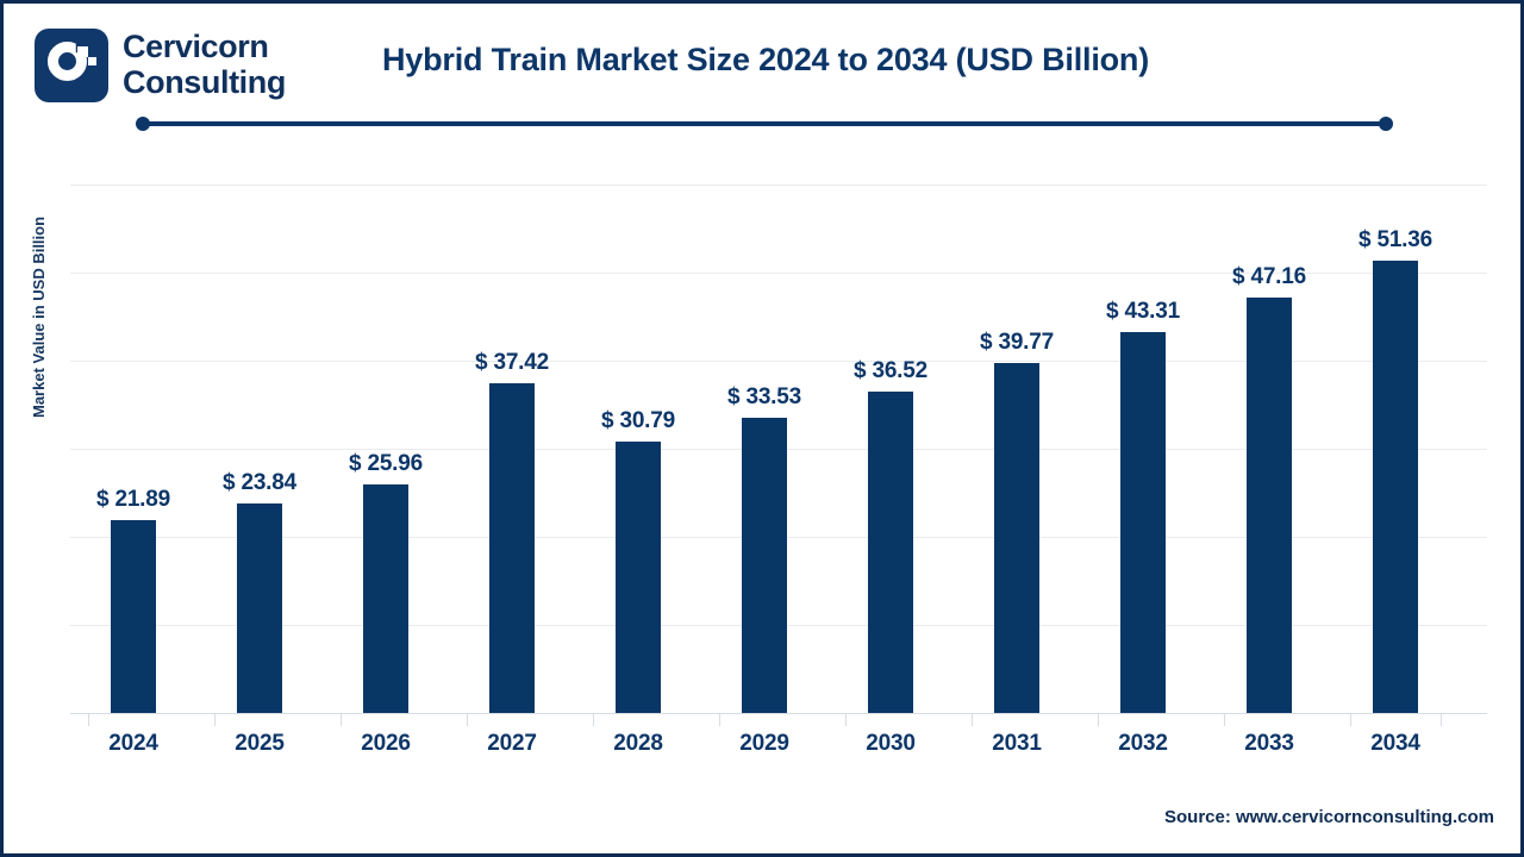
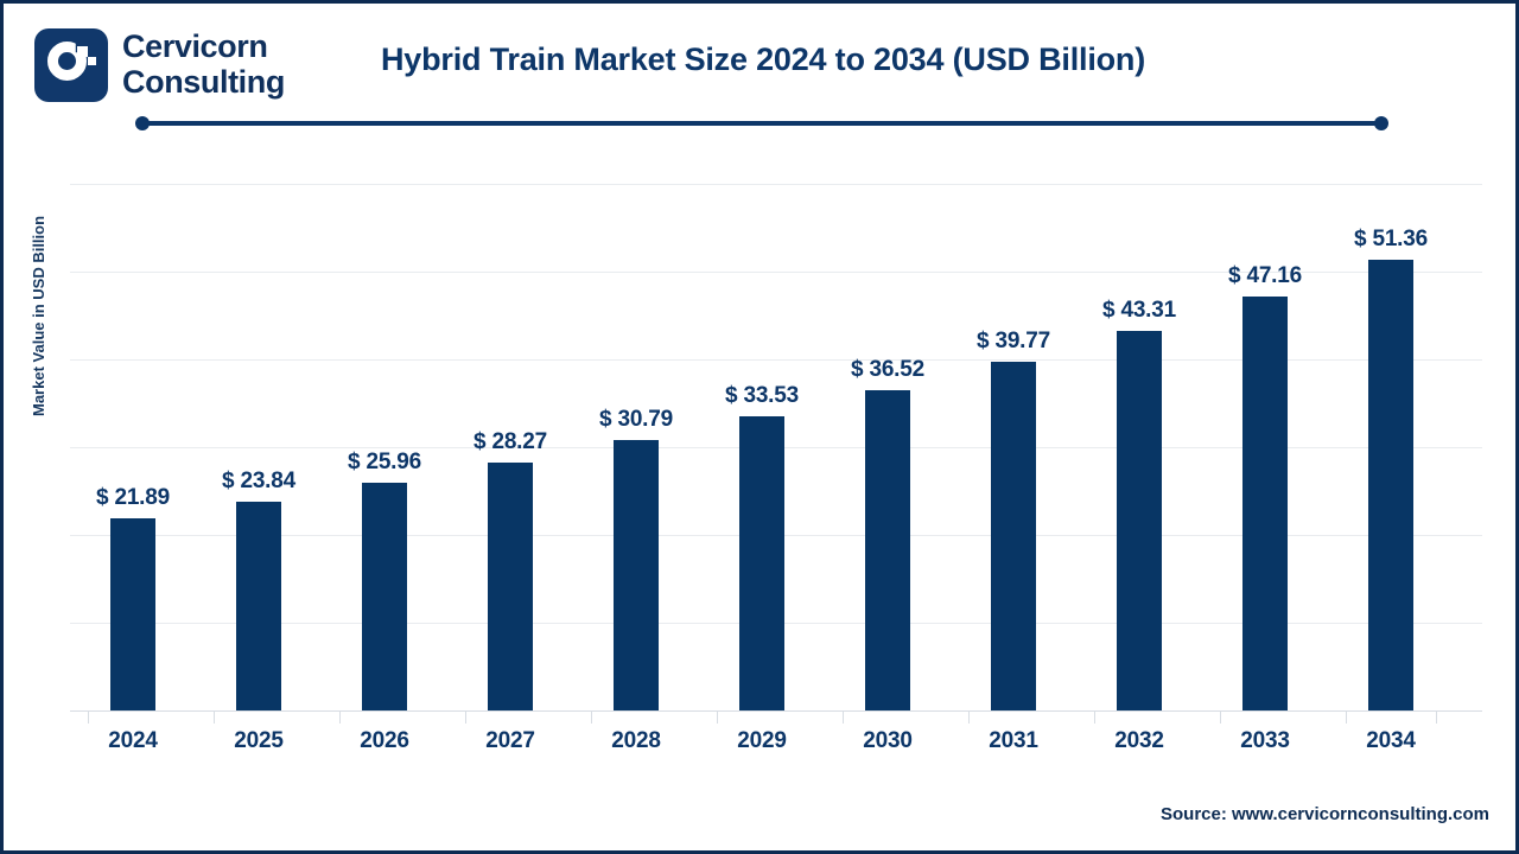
2027: 37.42 -> 28.27
